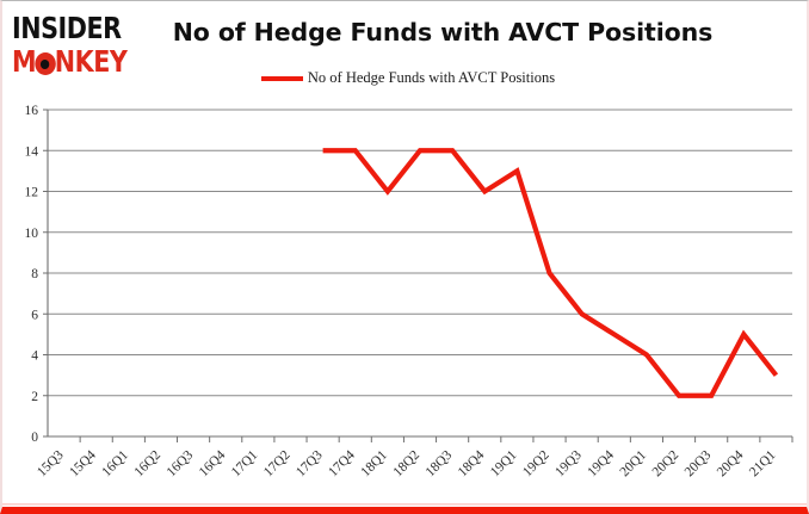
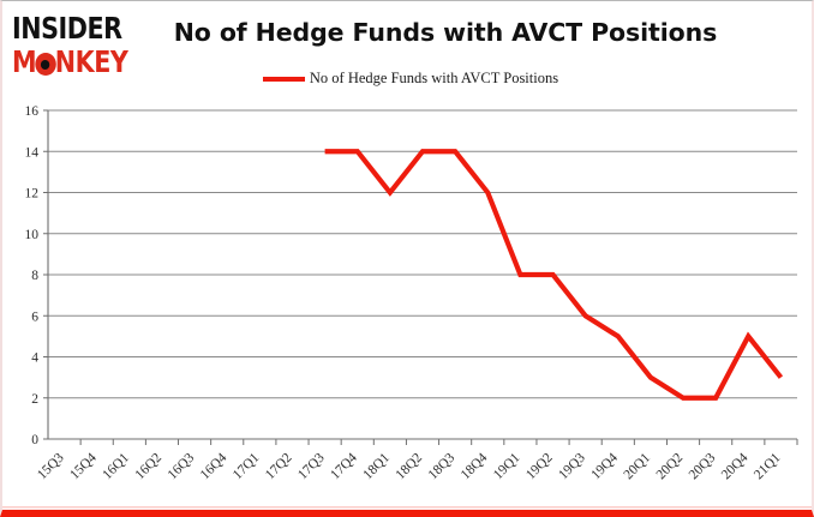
19Q1: 13 -> 8
20Q1: 4 -> 3
